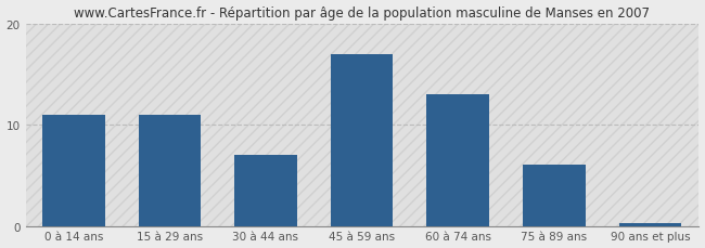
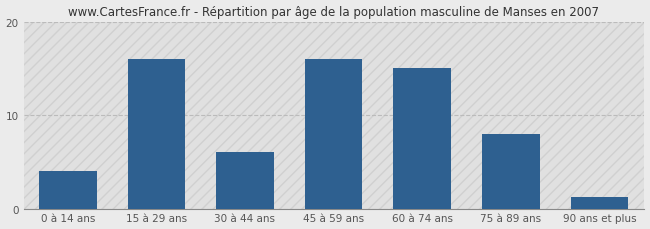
0 à 14 ans: 11.0 -> 4.0
15 à 29 ans: 11.0 -> 16.0
30 à 44 ans: 7.0 -> 6.0
45 à 59 ans: 17.0 -> 16.0
60 à 74 ans: 13.0 -> 15.0
75 à 89 ans: 6.0 -> 8.0
90 ans et plus: 0.3 -> 1.2
